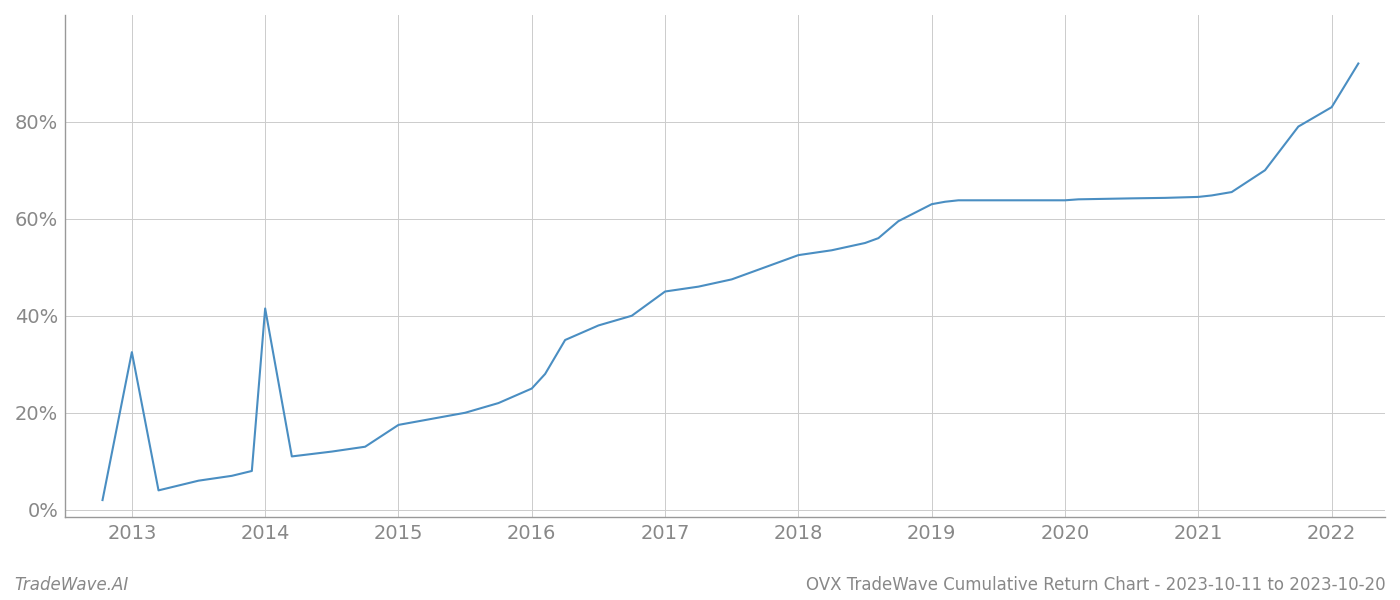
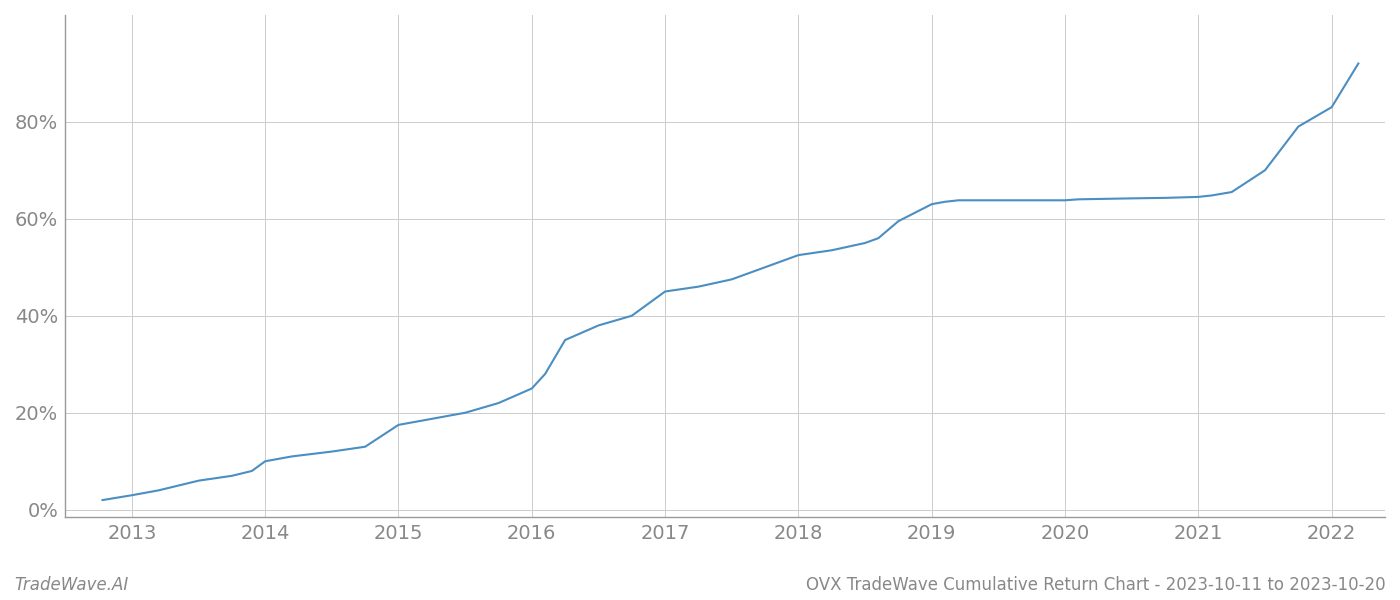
2013: 32.5% -> 3.0%
2014: 41.5% -> 10.0%
